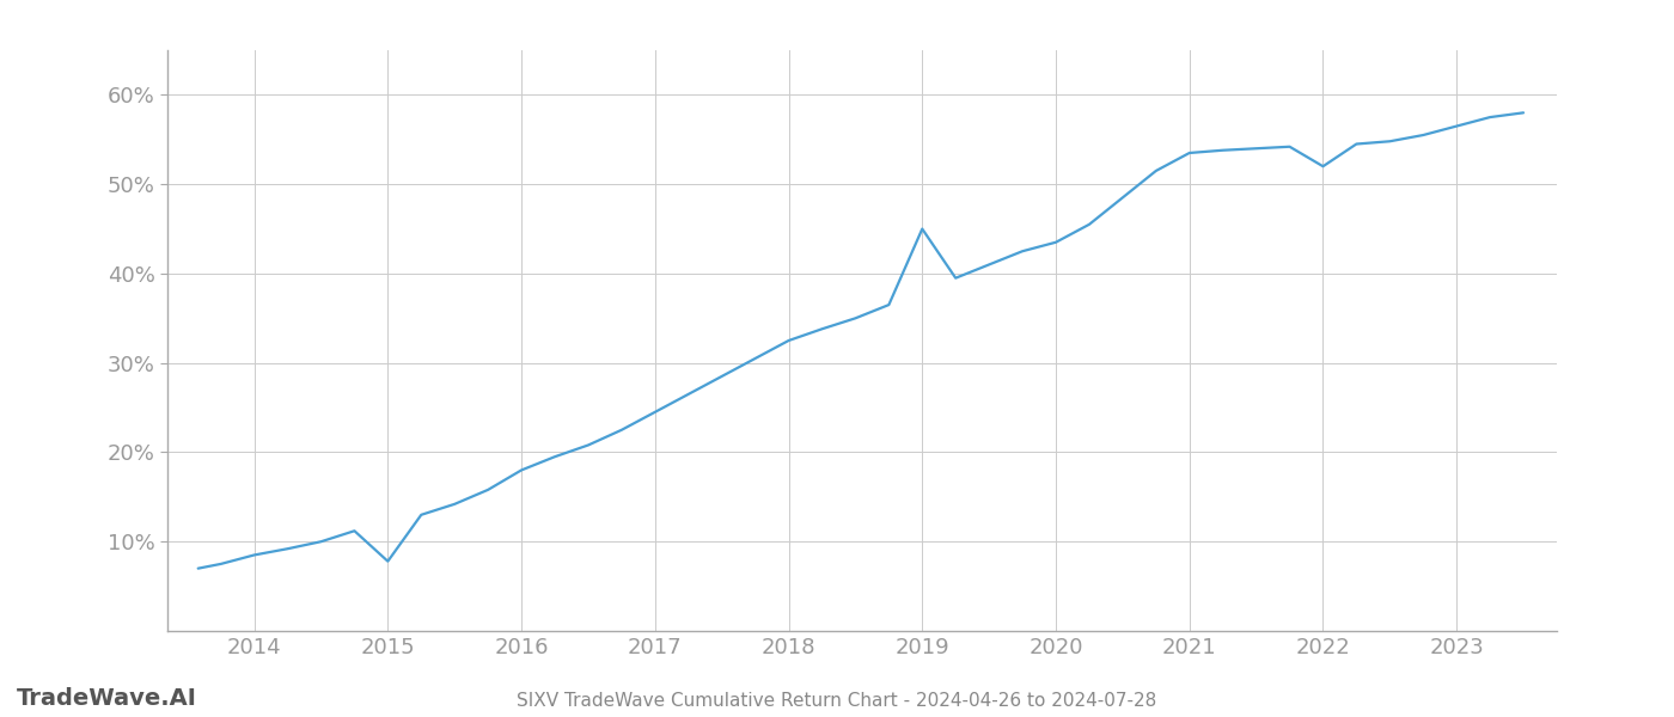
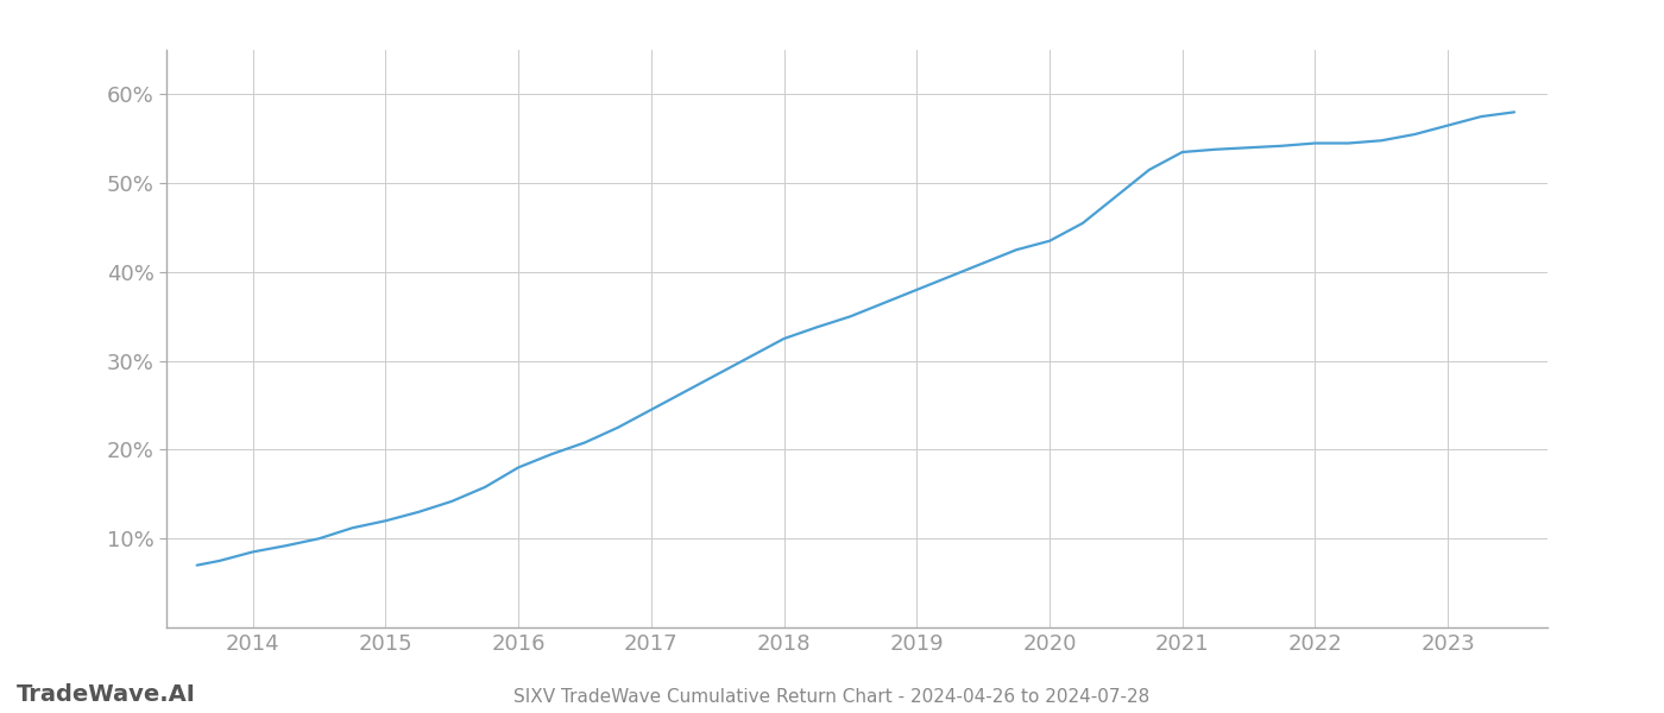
2015: 7.8% -> 12.0%
2019: 45.0% -> 38.0%
2022: 52.0% -> 54.5%
